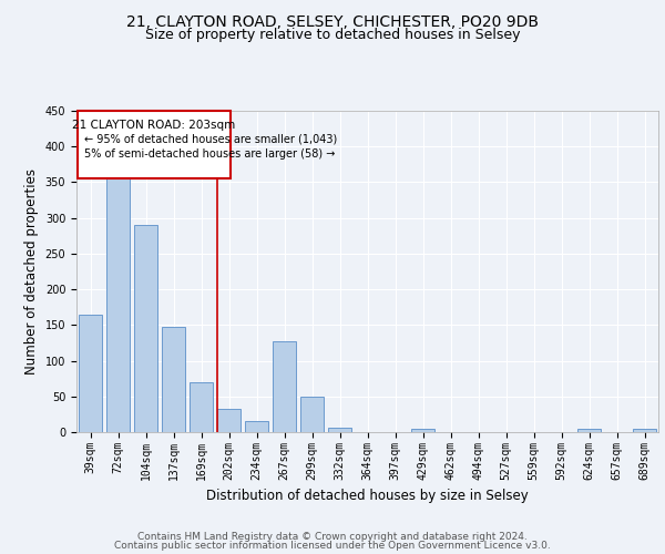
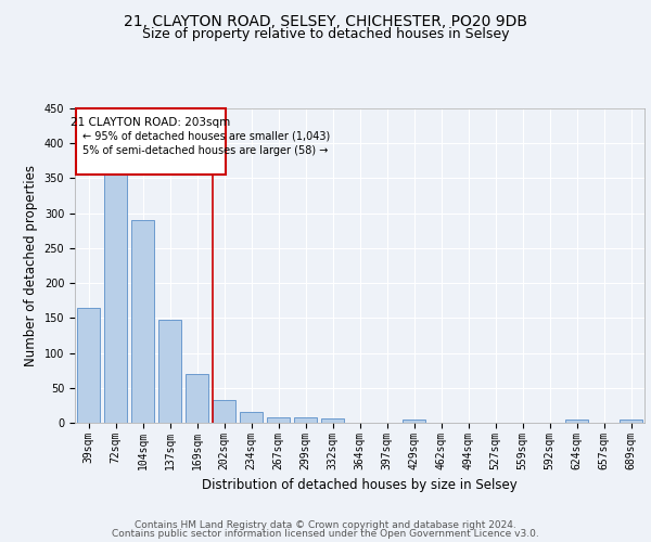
267sqm: 128 -> 8
299sqm: 50 -> 7
